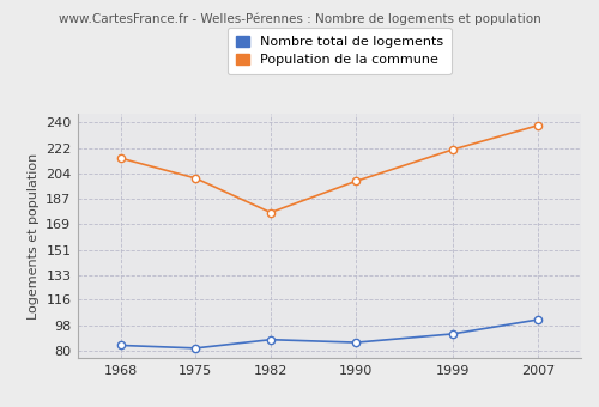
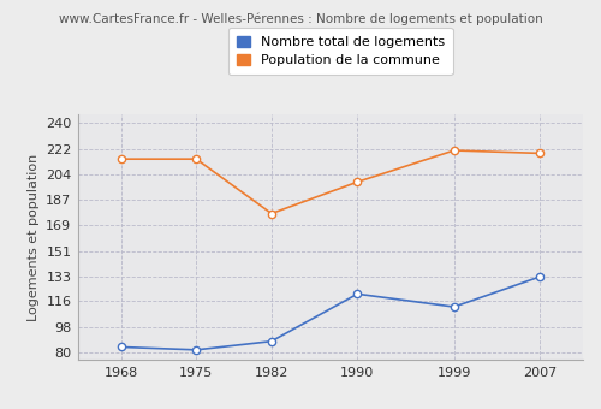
Population de la commune/1975: 201 -> 215
Nombre total de logements/1990: 86 -> 121
Nombre total de logements/1999: 92 -> 112
Nombre total de logements/2007: 102 -> 133
Population de la commune/2007: 238 -> 219
